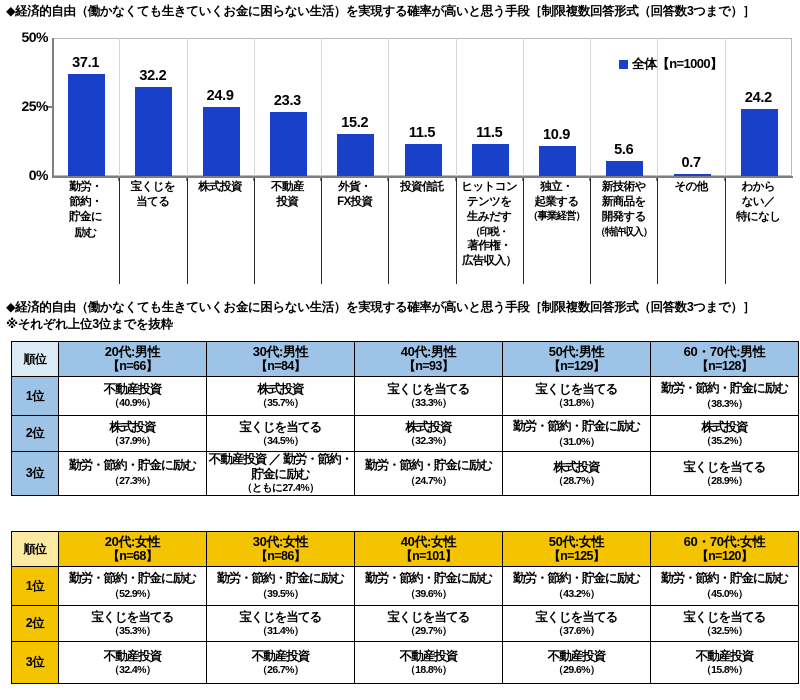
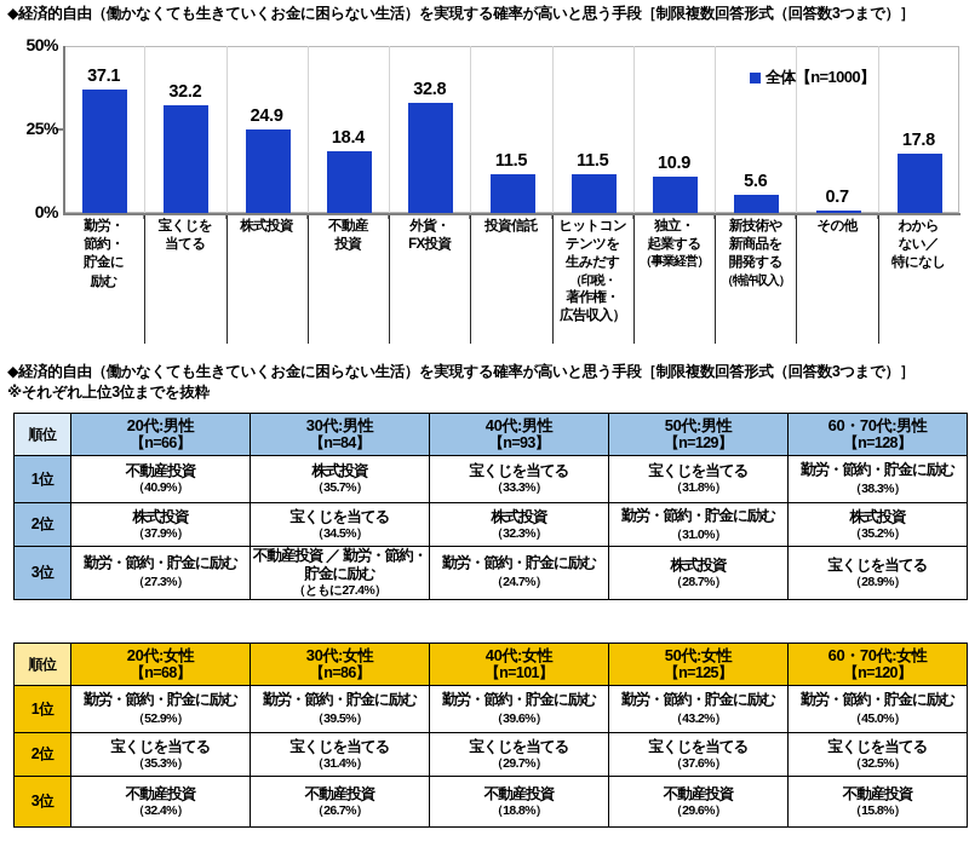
不動産投資: 23.3 -> 18.4
外貨・FX投資: 15.2 -> 32.8
わからない／特になし: 24.2 -> 17.8
